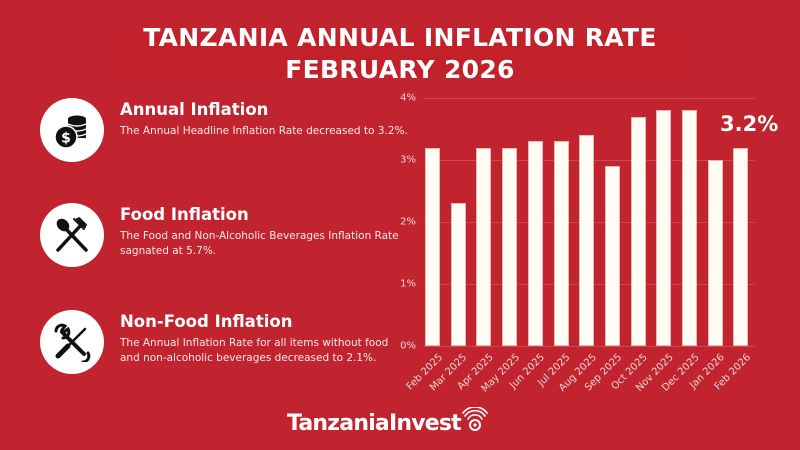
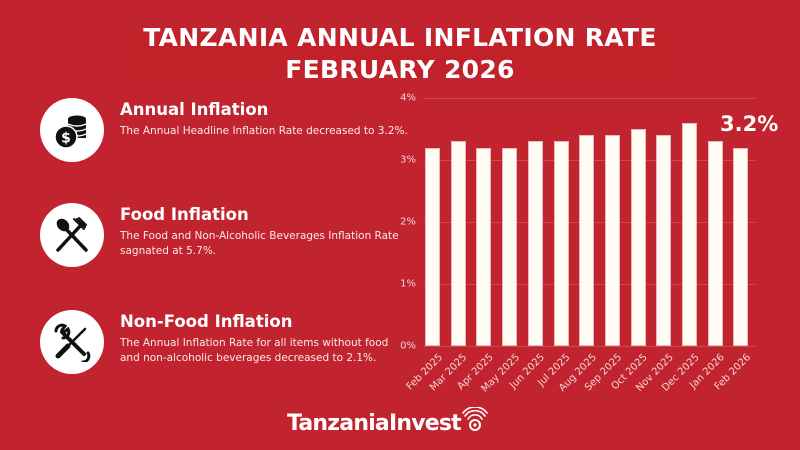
Mar 2025: 2.3% -> 3.3%
Sep 2025: 2.9% -> 3.4%
Oct 2025: 3.7% -> 3.5%
Nov 2025: 3.8% -> 3.4%
Dec 2025: 3.8% -> 3.6%
Jan 2026: 3.0% -> 3.3%
